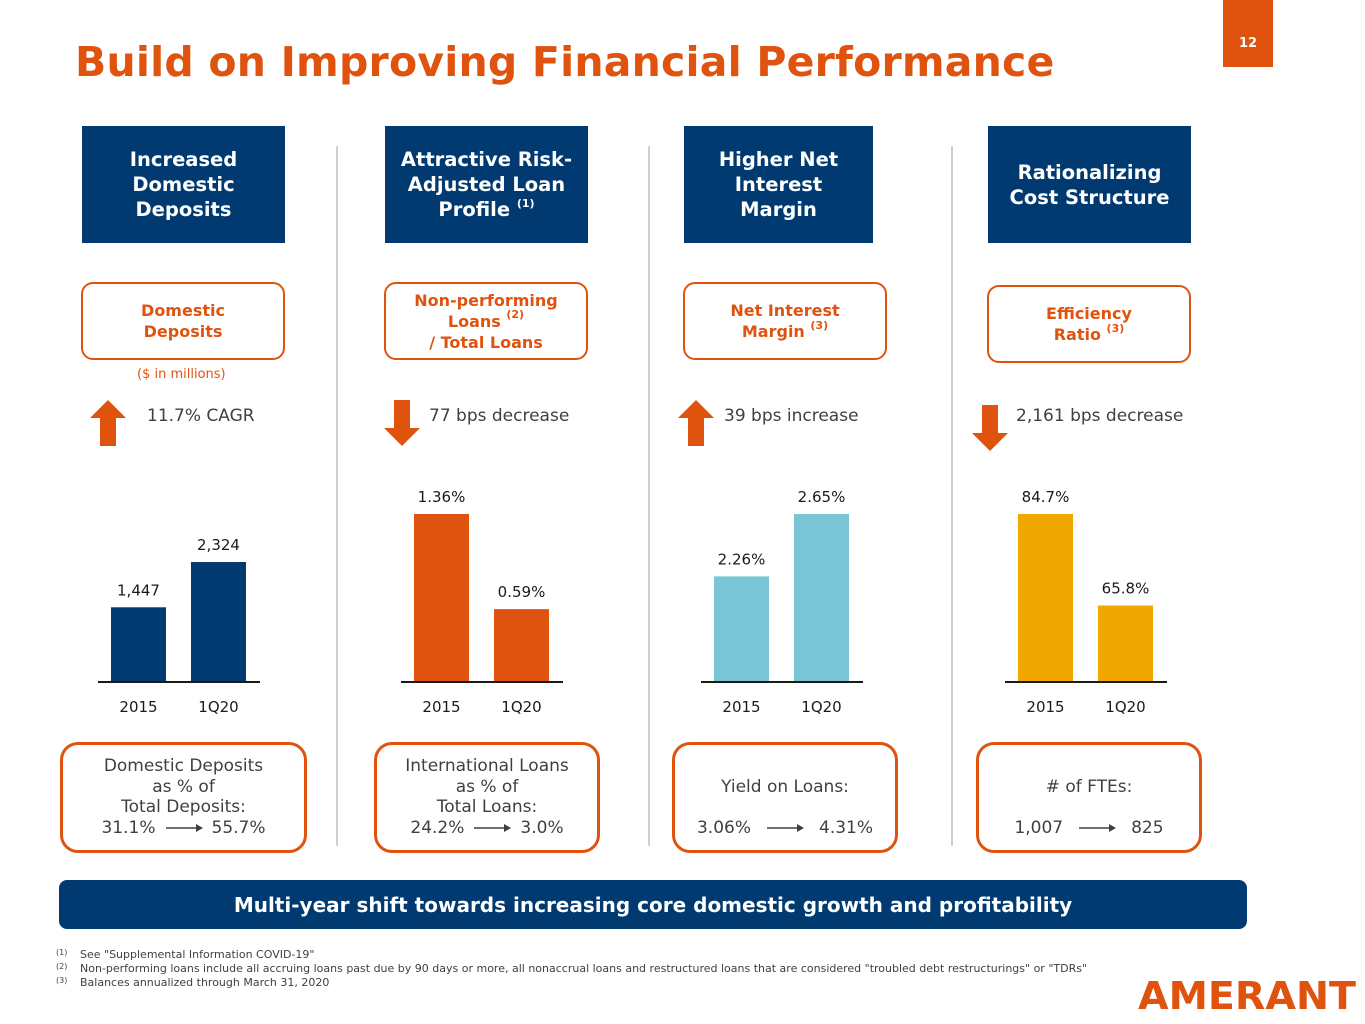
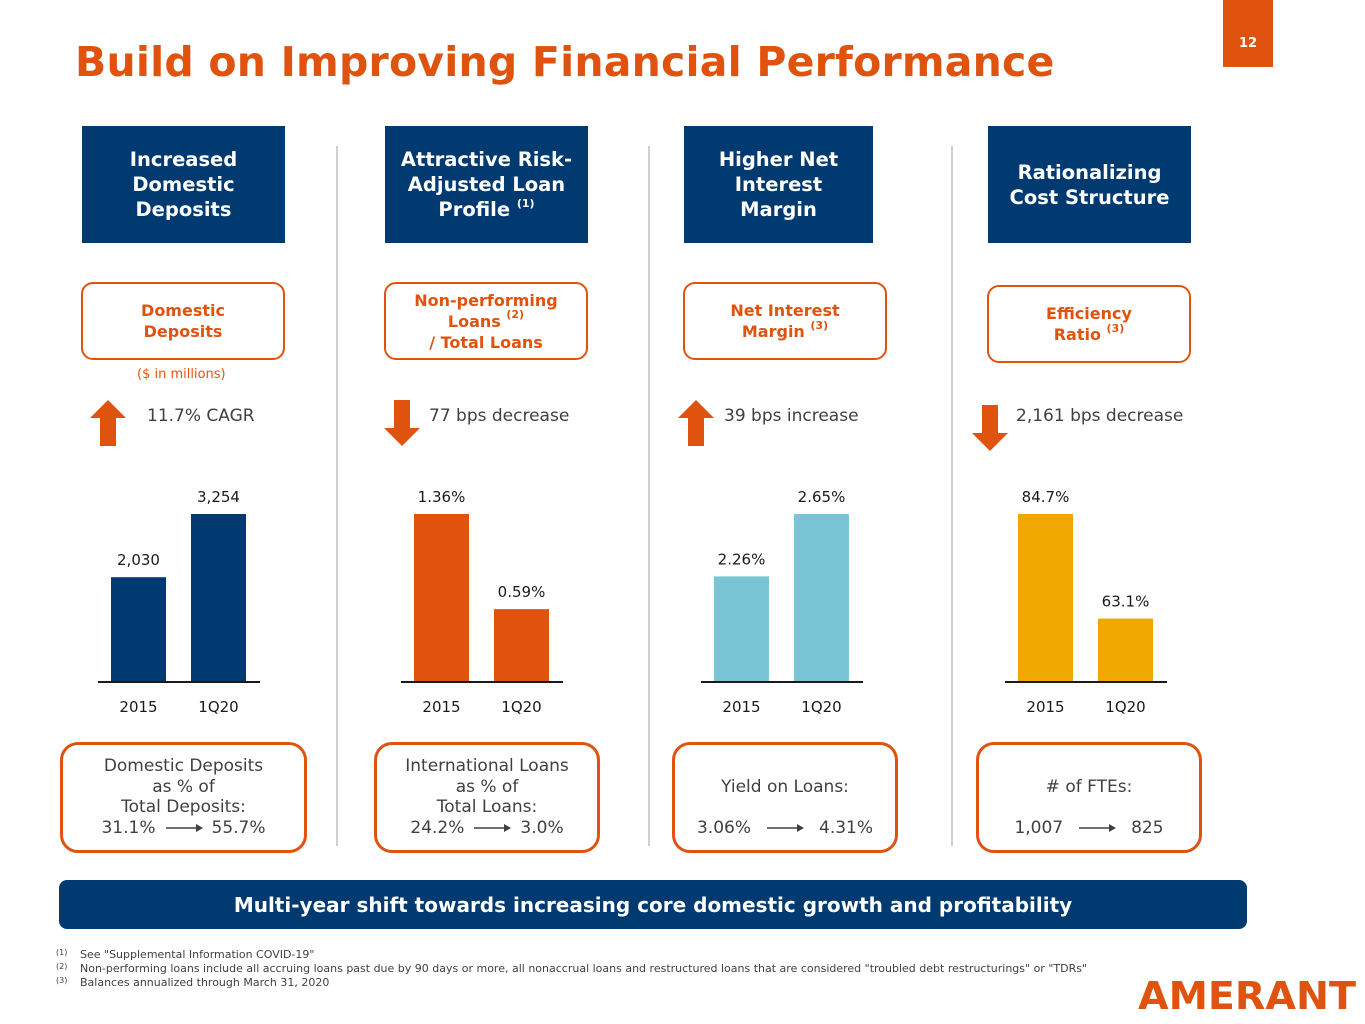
Domestic Deposits/2015: 1,447 -> 2,030
Domestic Deposits/1Q20: 2,324 -> 3,254
Efficiency Ratio/1Q20: 65.8% -> 63.1%
